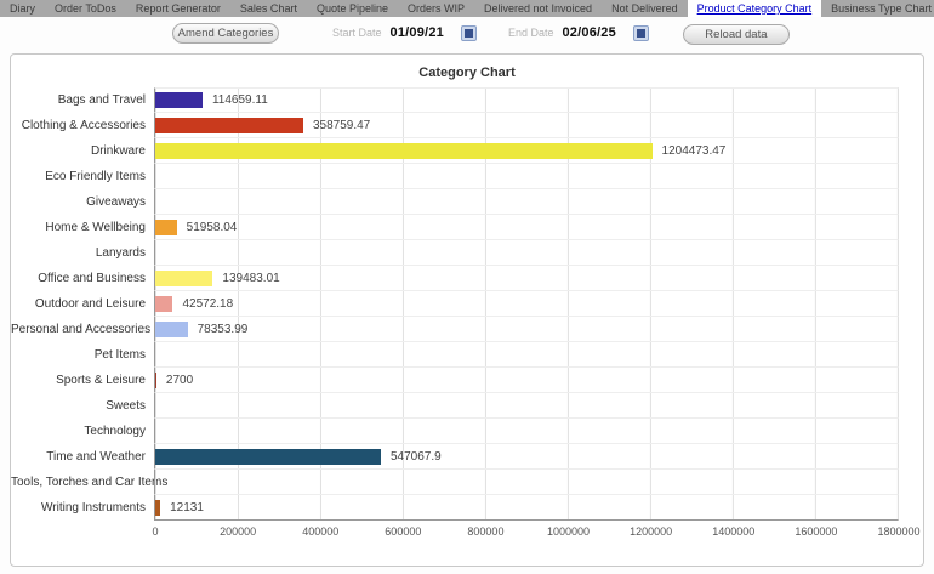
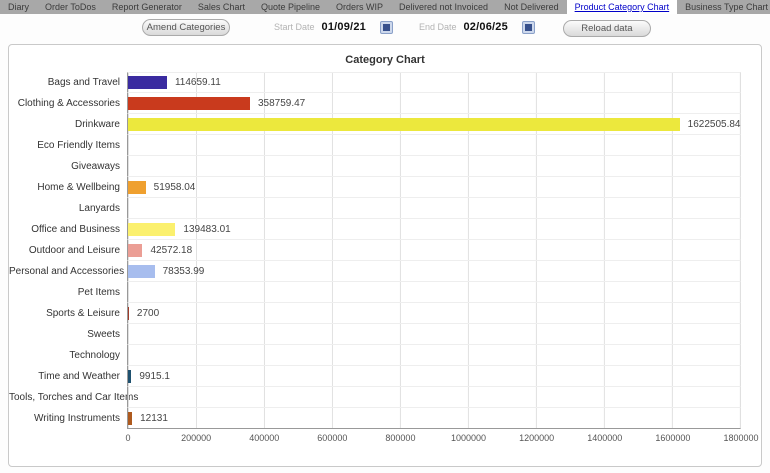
Drinkware: 1204473.47 -> 1622505.84
Time and Weather: 547067.9 -> 9915.1
